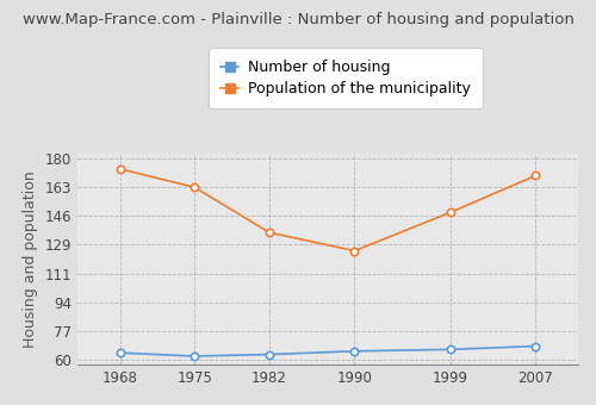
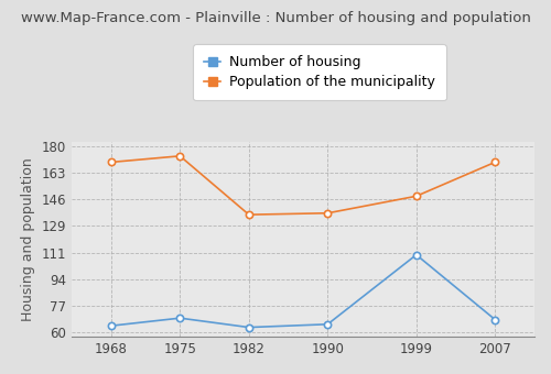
Population of the municipality/1968: 174 -> 170
Number of housing/1975: 62 -> 69
Population of the municipality/1975: 163 -> 174
Population of the municipality/1990: 125 -> 137
Number of housing/1999: 66 -> 110
